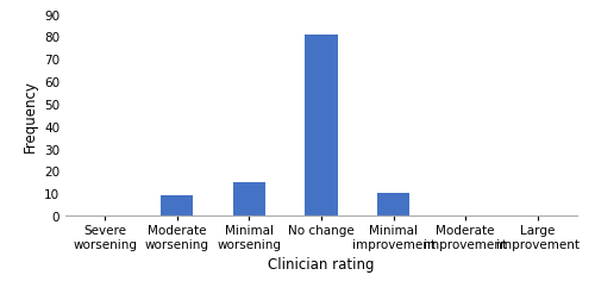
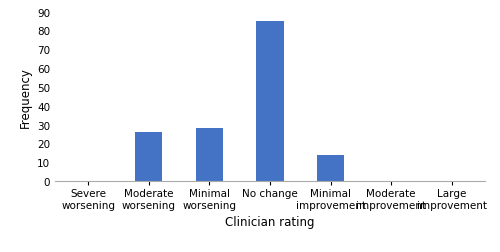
Moderate worsening: 9 -> 26
Minimal worsening: 15 -> 28
No change: 81 -> 85
Minimal improvement: 10 -> 14
